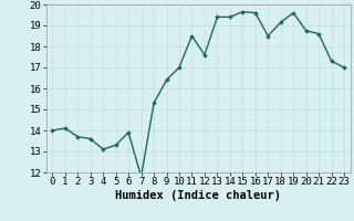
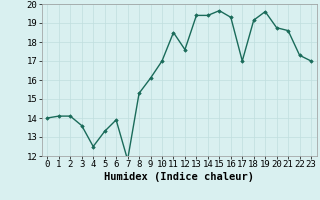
2: 13.7 -> 14.1
4: 13.1 -> 12.5
9: 16.4 -> 16.1
16: 19.6 -> 19.3
17: 18.5 -> 17.0
